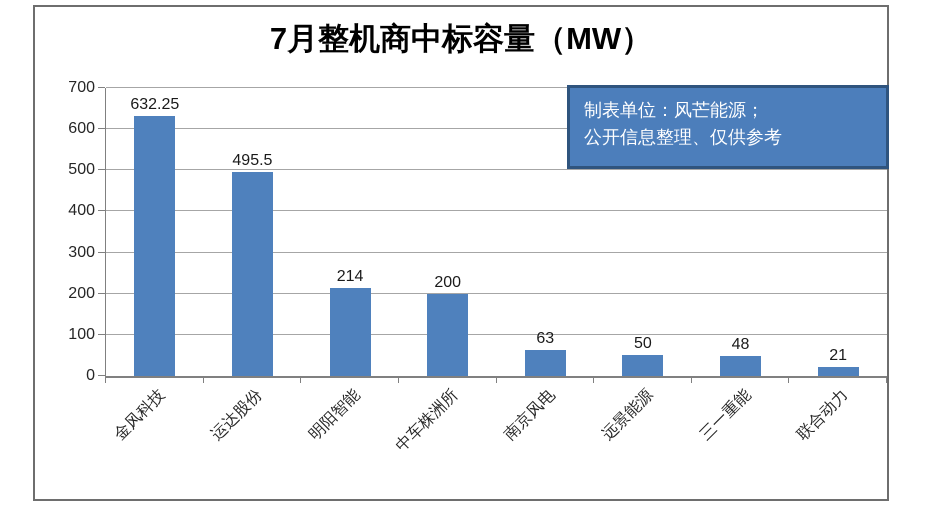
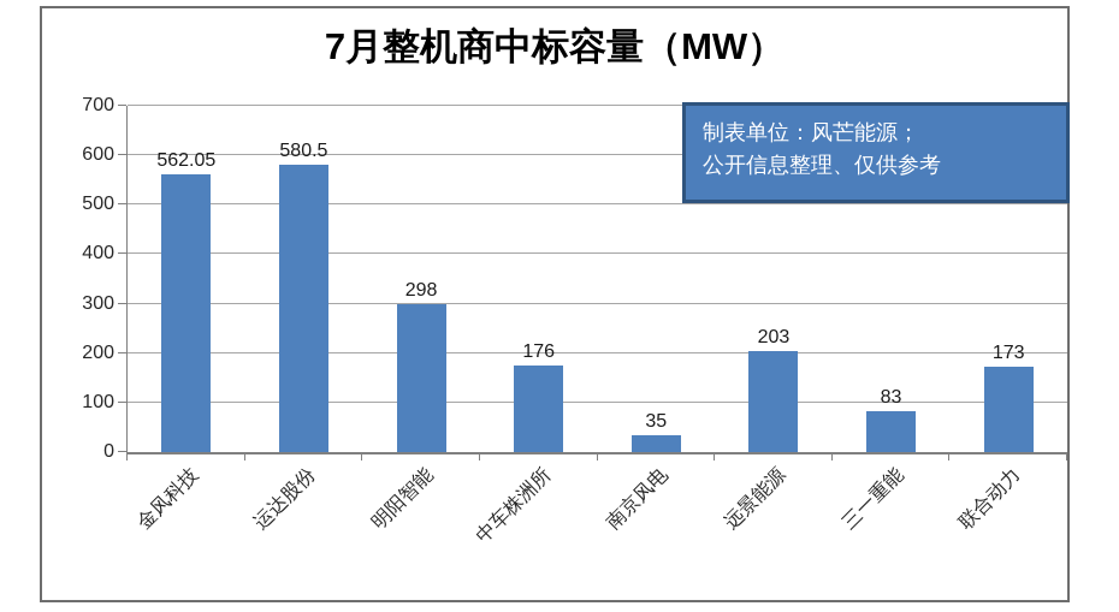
金风科技: 632.25 -> 562.05
运达股份: 495.5 -> 580.5
明阳智能: 214 -> 298
中车株洲所: 200 -> 176
南京风电: 63 -> 35
远景能源: 50 -> 203
三一重能: 48 -> 83
联合动力: 21 -> 173
